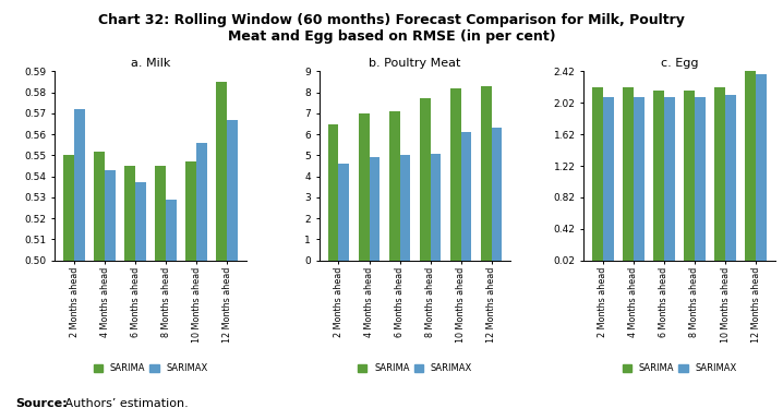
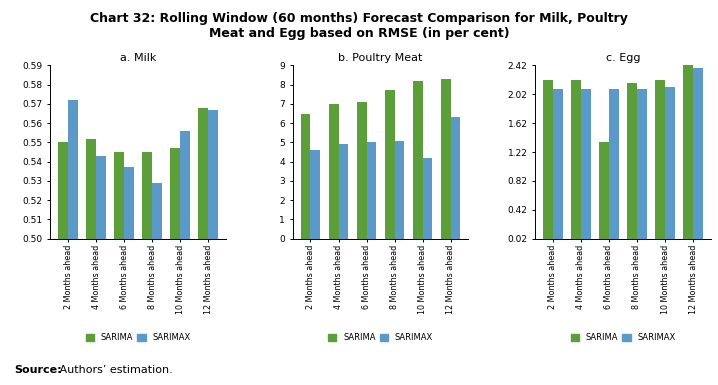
a. Milk/SARIMA/12 Months ahead: 0.585 -> 0.568
b. Poultry Meat/SARIMAX/10 Months ahead: 6.1 -> 4.2
c. Egg/SARIMA/6 Months ahead: 2.18 -> 1.36
